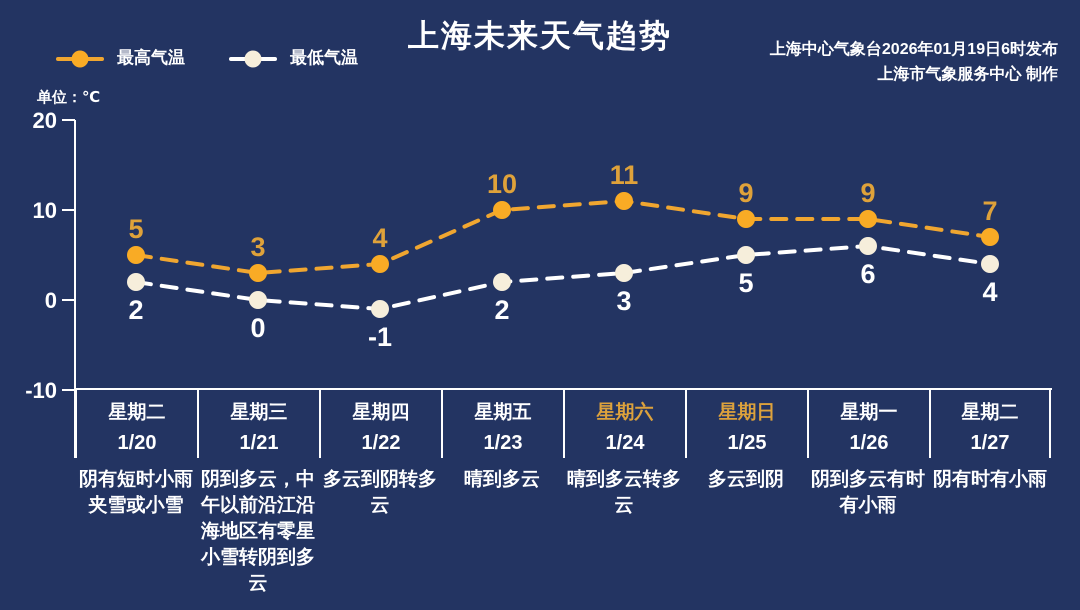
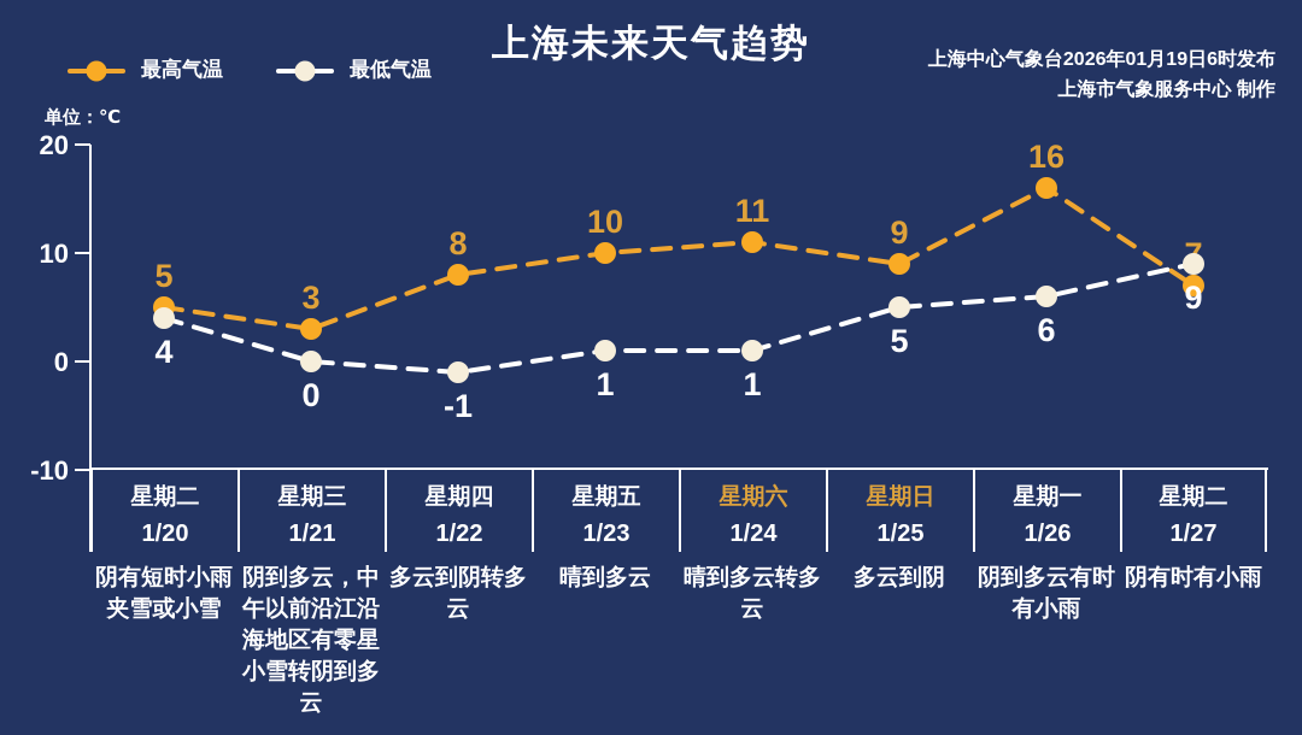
最低气温/1/20: 2 -> 4
最高气温/1/22: 4 -> 8
最低气温/1/23: 2 -> 1
最低气温/1/24: 3 -> 1
最高气温/1/26: 9 -> 16
最低气温/1/27: 4 -> 9
